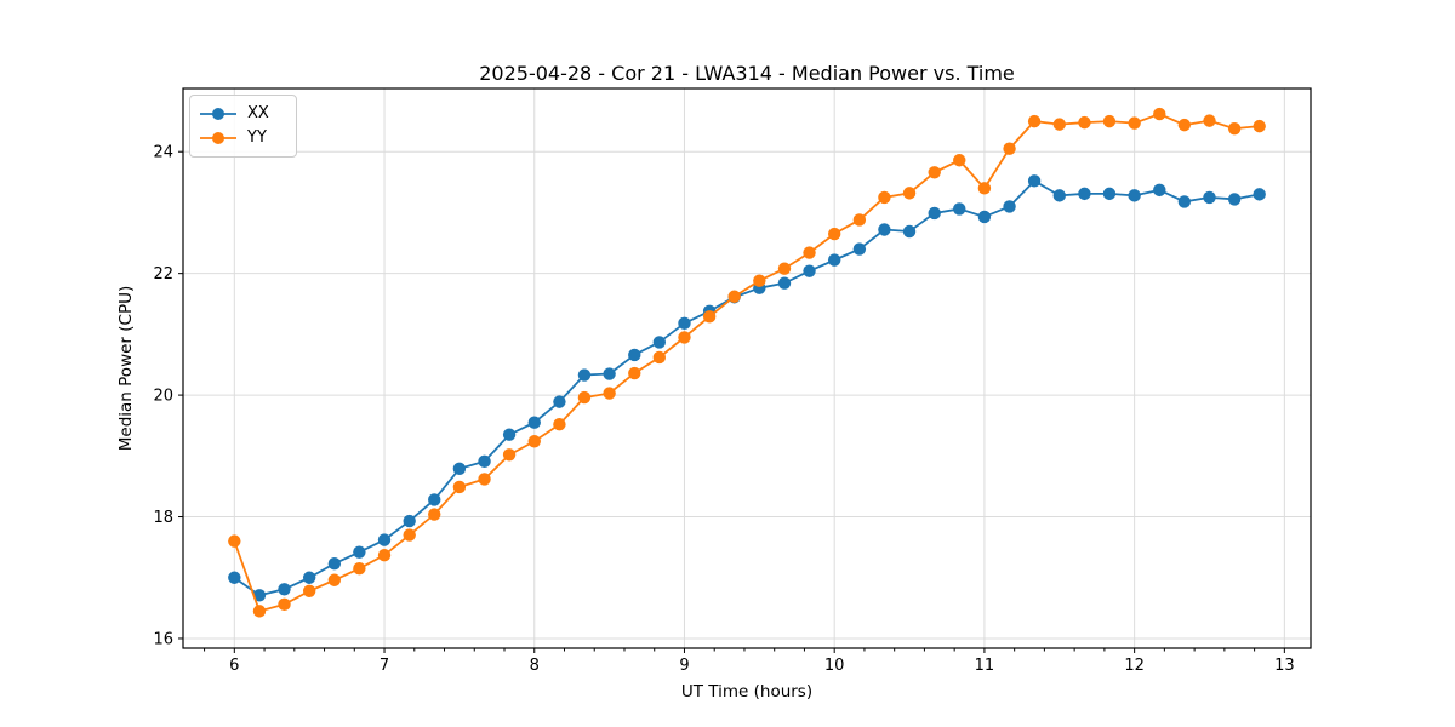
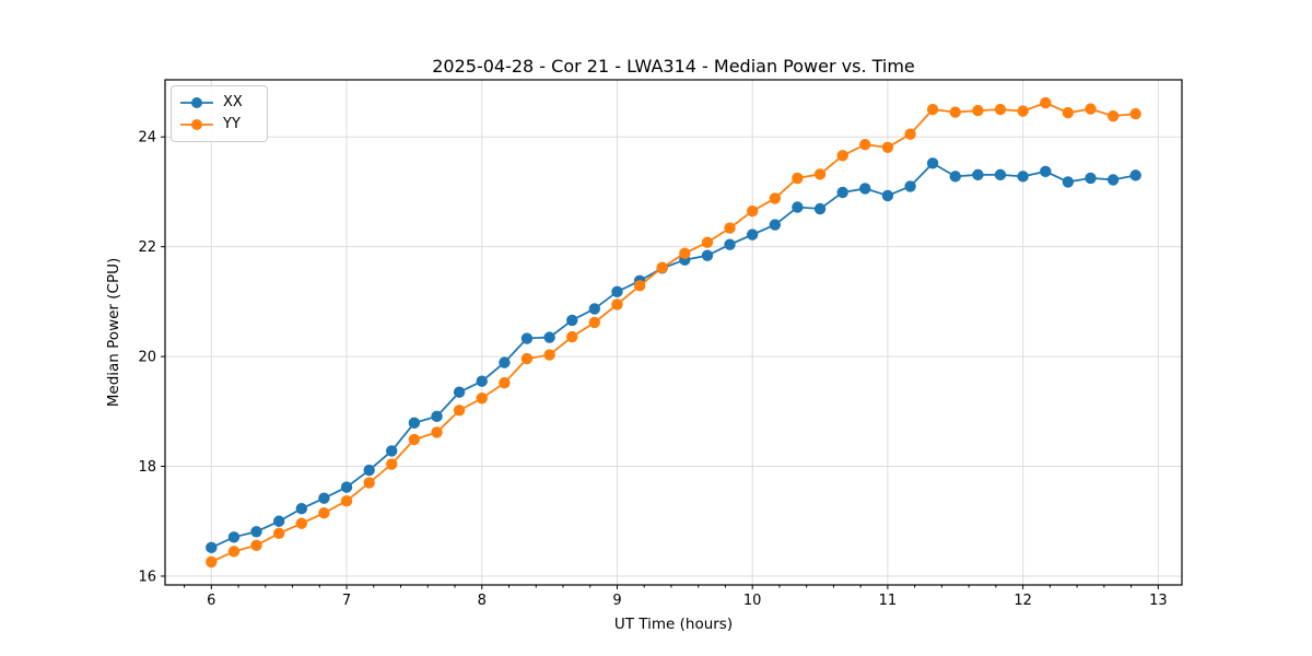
XX/6: 17.0 -> 16.5
YY/6: 17.6 -> 16.3
YY/11: 23.4 -> 23.8
